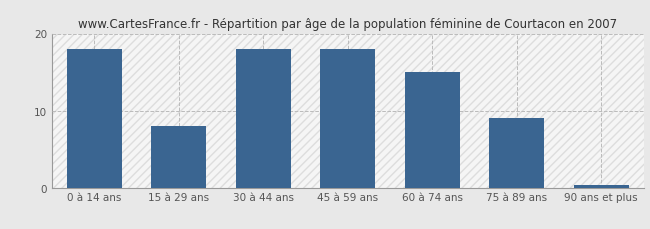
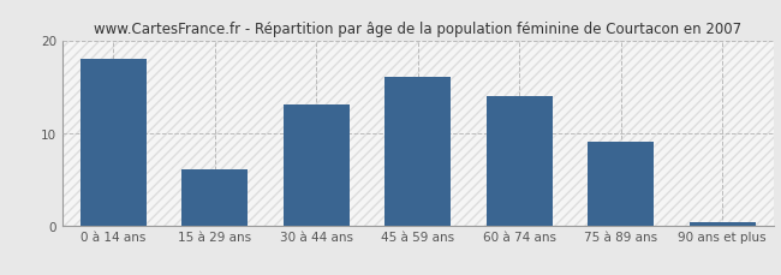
15 à 29 ans: 8.0 -> 6.0
30 à 44 ans: 18.0 -> 13.0
45 à 59 ans: 18.0 -> 16.0
60 à 74 ans: 15.0 -> 14.0
